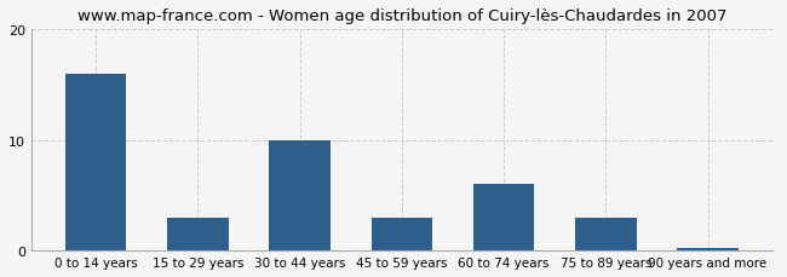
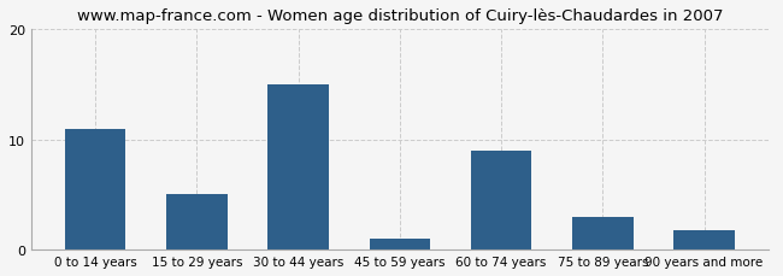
0 to 14 years: 16.0 -> 11.0
15 to 29 years: 3.0 -> 5.0
30 to 44 years: 10.0 -> 15.0
45 to 59 years: 3.0 -> 1.0
60 to 74 years: 6.0 -> 9.0
90 years and more: 0.2 -> 1.8
